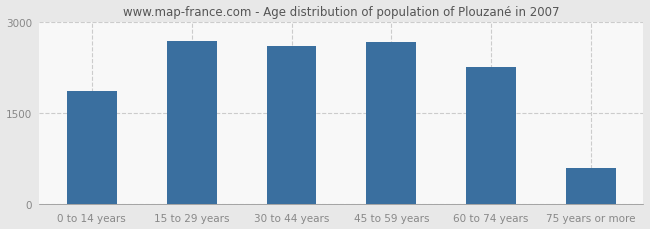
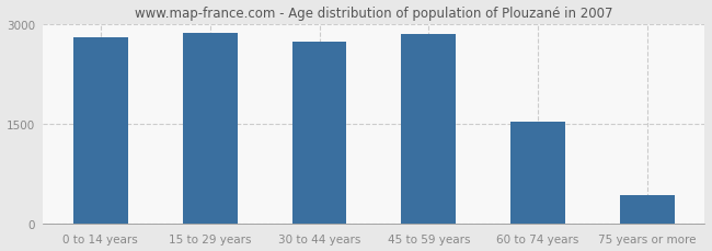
0 to 14 years: 1860 -> 2790
15 to 29 years: 2680 -> 2860
30 to 44 years: 2600 -> 2730
45 to 59 years: 2660 -> 2850
60 to 74 years: 2260 -> 1540
75 years or more: 600 -> 430
